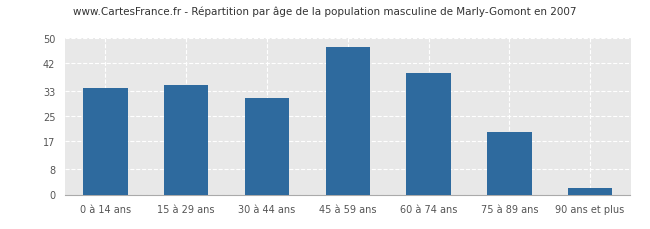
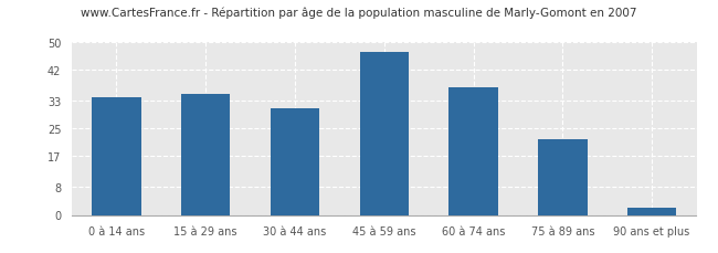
60 à 74 ans: 39 -> 37
75 à 89 ans: 20 -> 22
